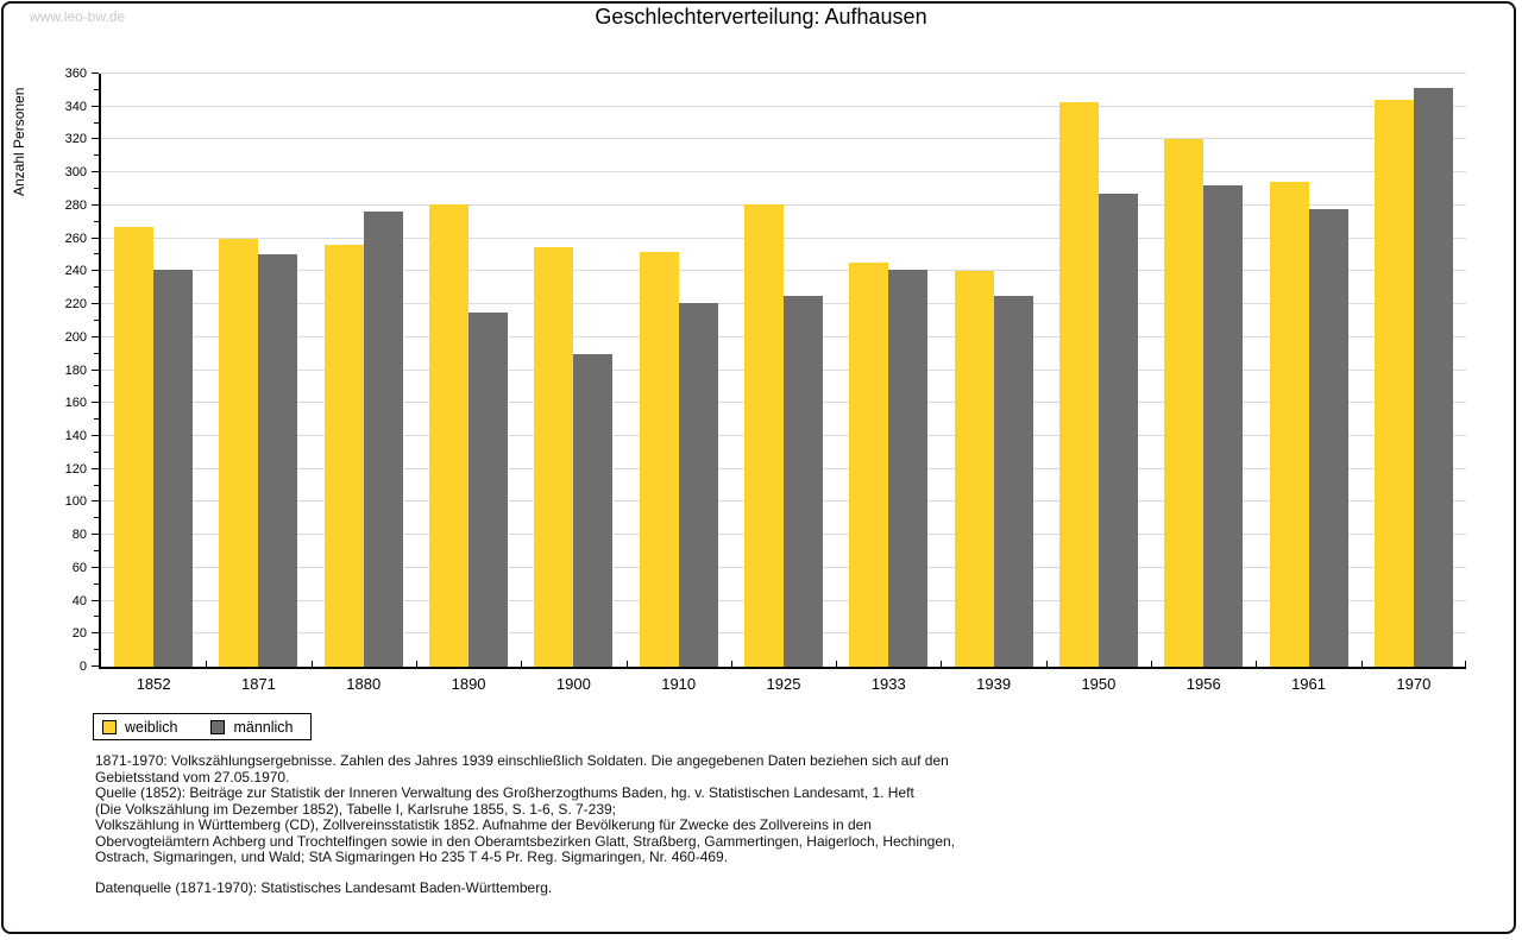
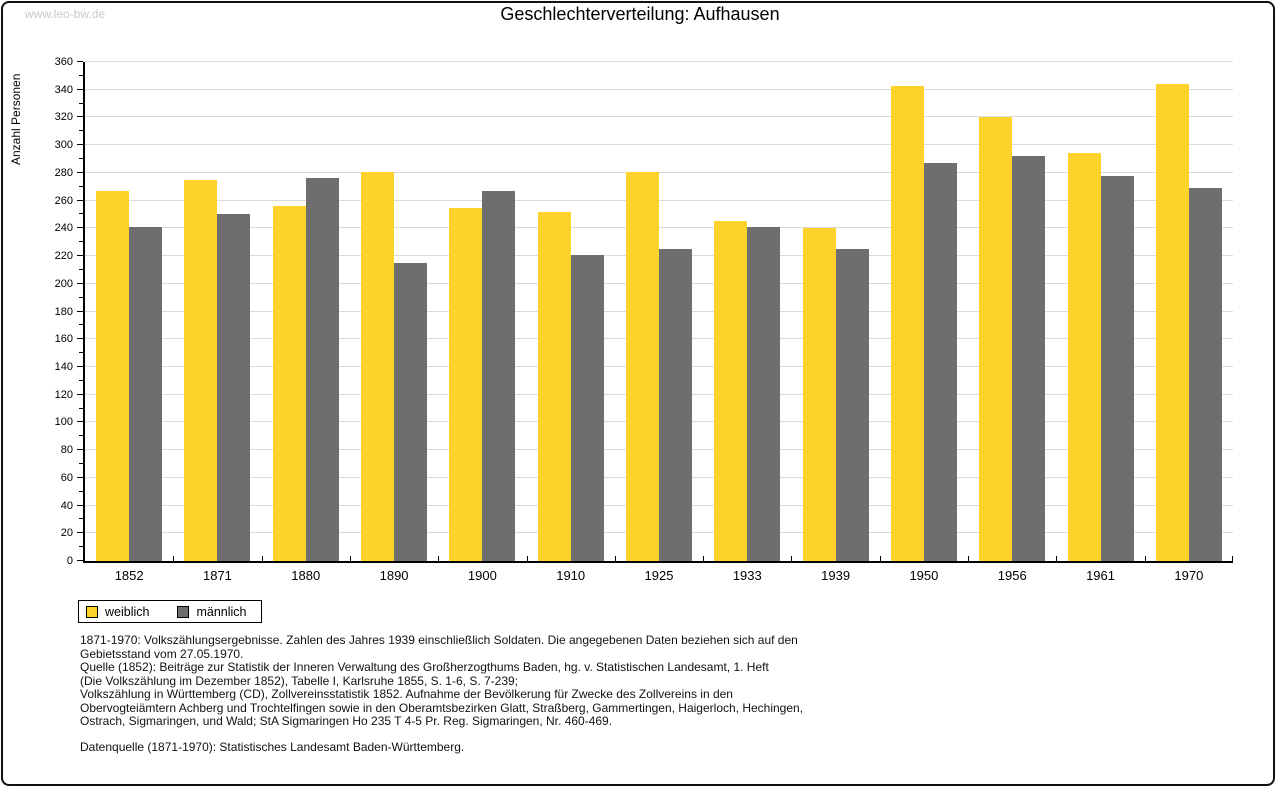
weiblich/1871: 260 -> 275
männlich/1900: 190 -> 267
männlich/1970: 351 -> 269
